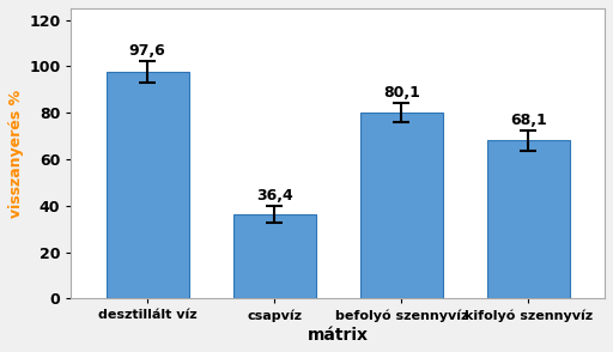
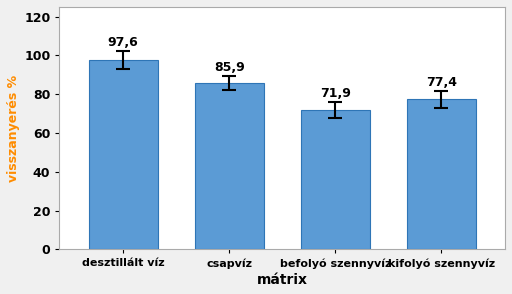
csapvíz: 36,4 -> 85,9
befolyó szennyvíz: 80,1 -> 71,9
kifolyó szennyvíz: 68,1 -> 77,4
